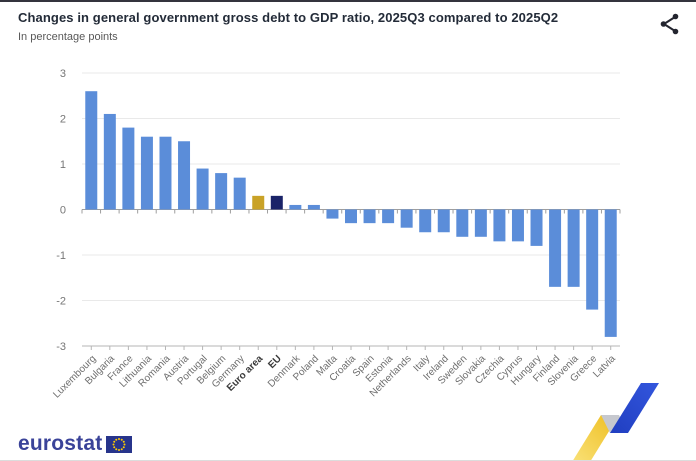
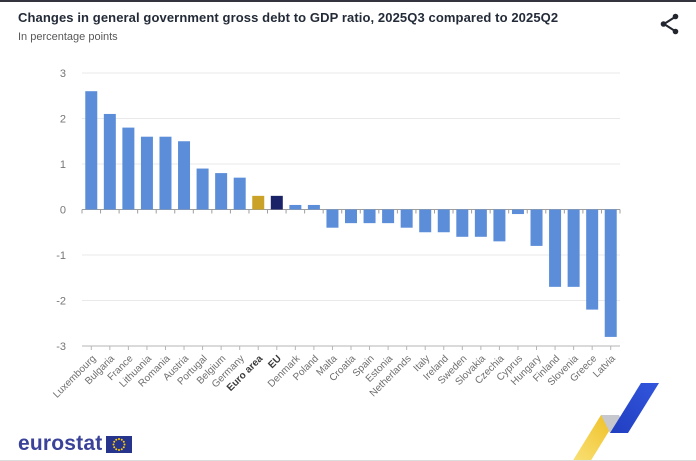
Malta: -0.2 -> -0.4
Cyprus: -0.7 -> -0.1
